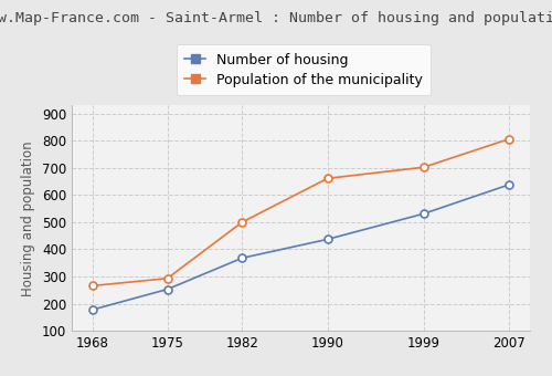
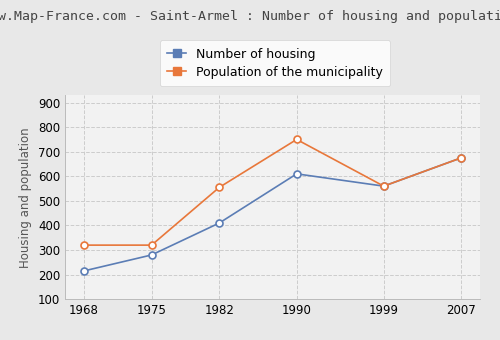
Number of housing/1968: 178 -> 215
Population of the municipality/1968: 266 -> 320
Number of housing/1975: 253 -> 280
Population of the municipality/1975: 293 -> 320
Number of housing/1982: 368 -> 410
Population of the municipality/1982: 500 -> 555
Number of housing/1990: 437 -> 610
Population of the municipality/1990: 661 -> 750
Number of housing/1999: 531 -> 560
Population of the municipality/1999: 702 -> 560
Number of housing/2007: 638 -> 675
Population of the municipality/2007: 806 -> 675
